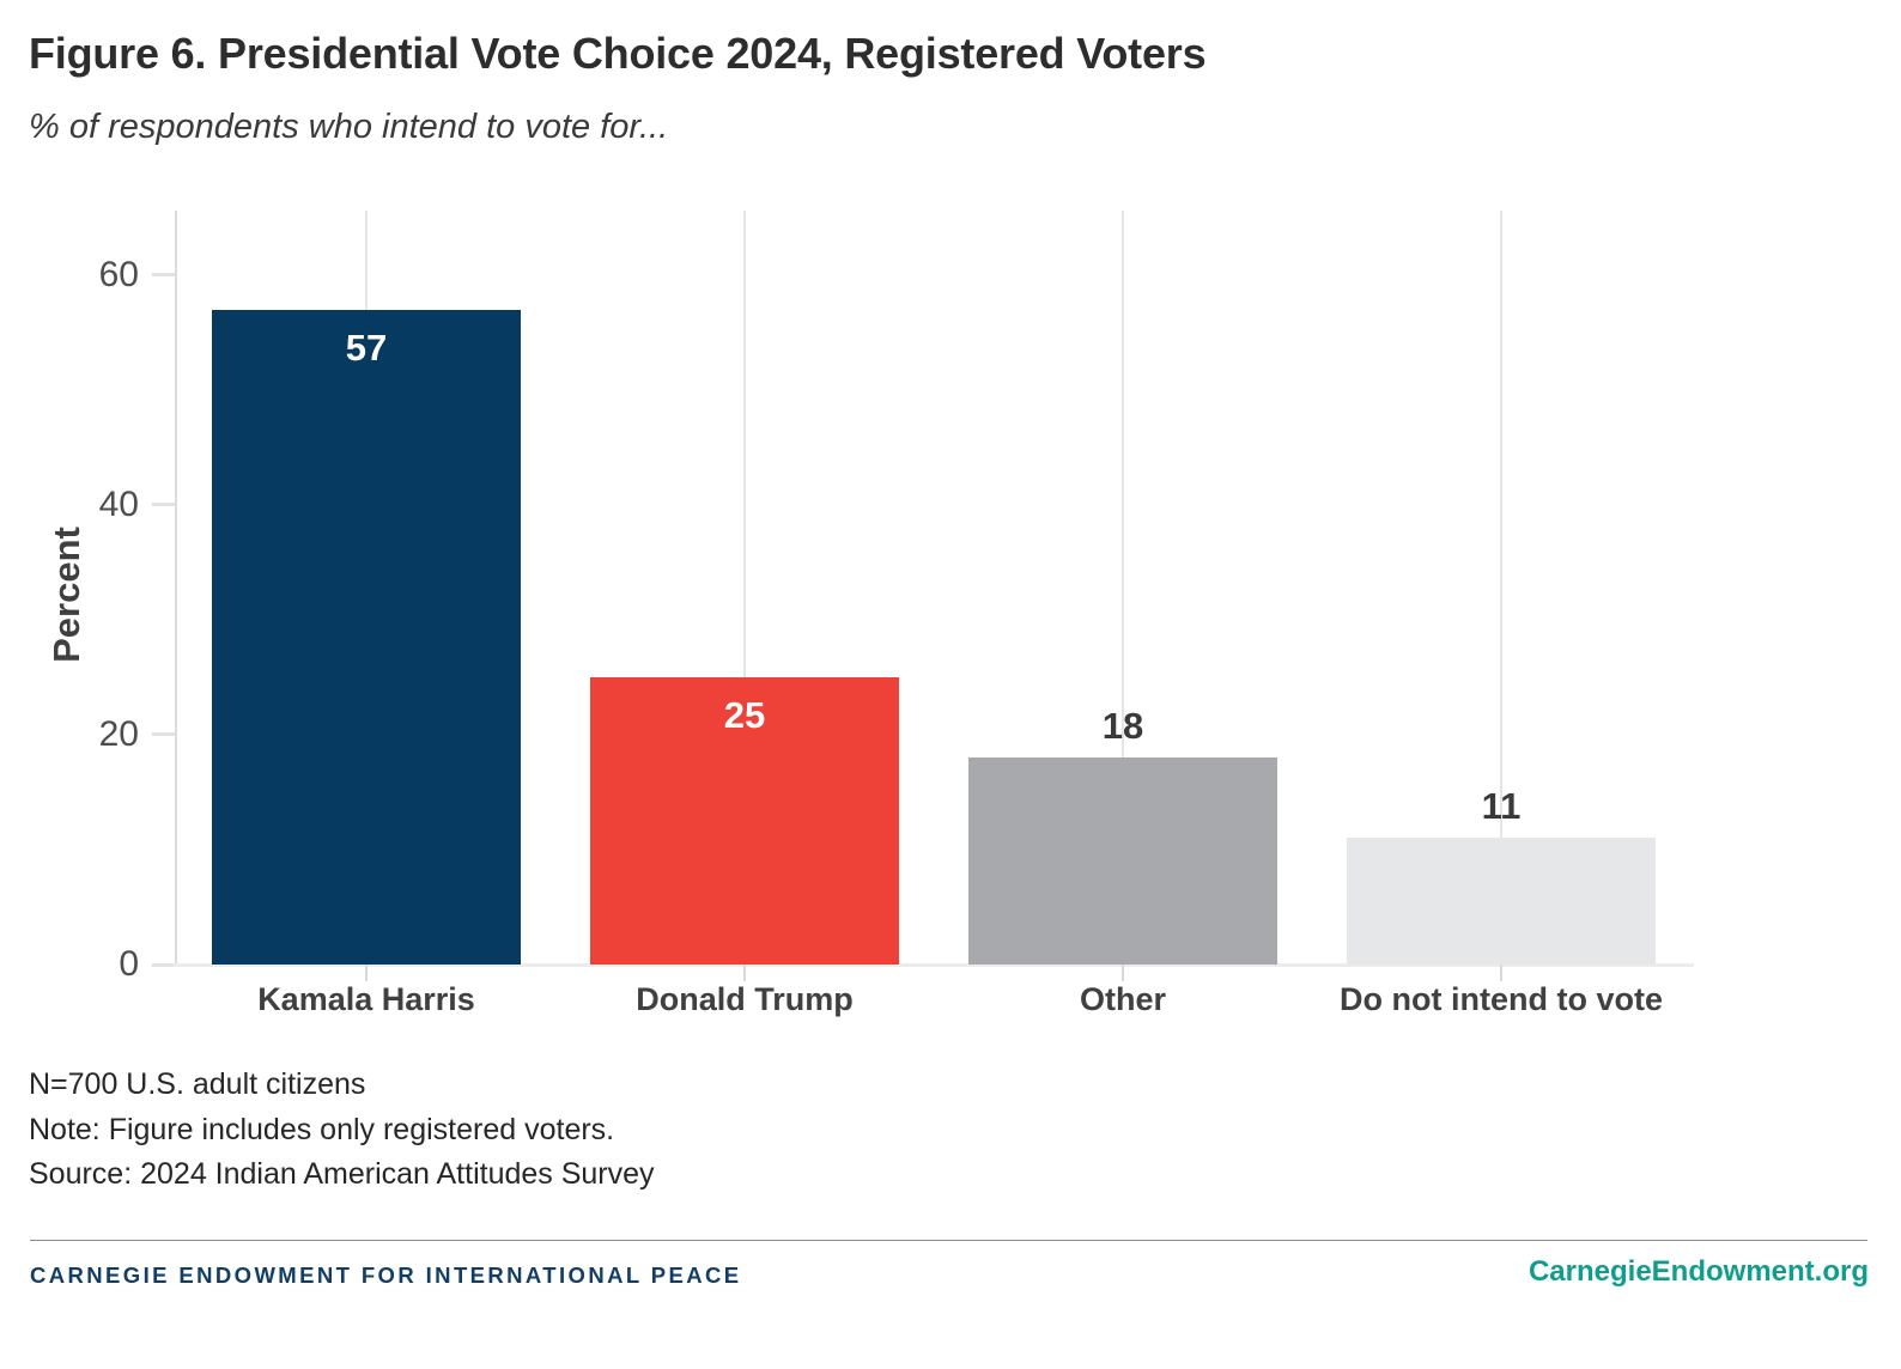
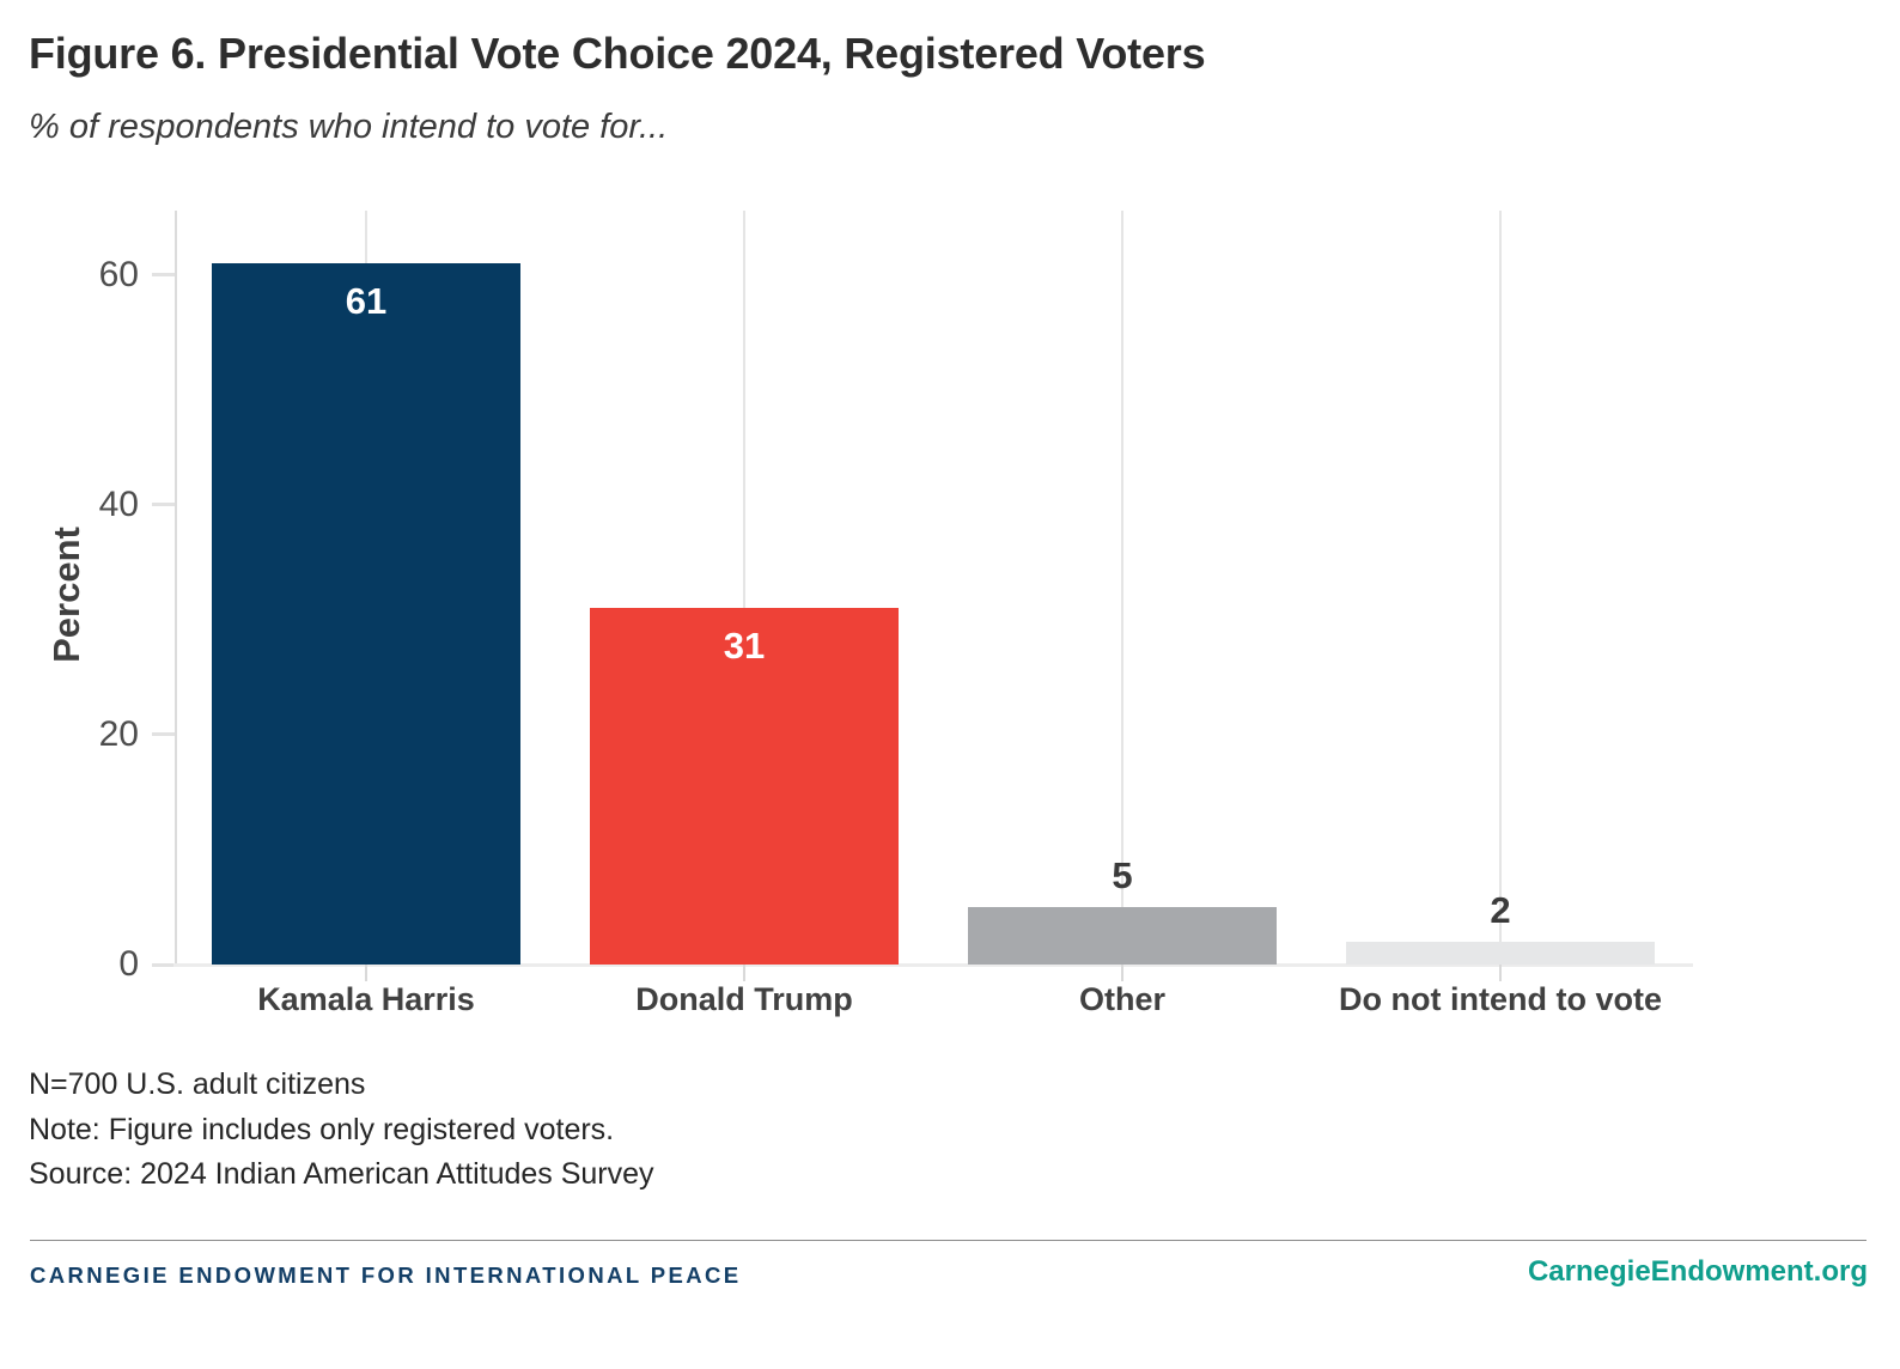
Kamala Harris: 57 -> 61
Donald Trump: 25 -> 31
Other: 18 -> 5
Do not intend to vote: 11 -> 2
